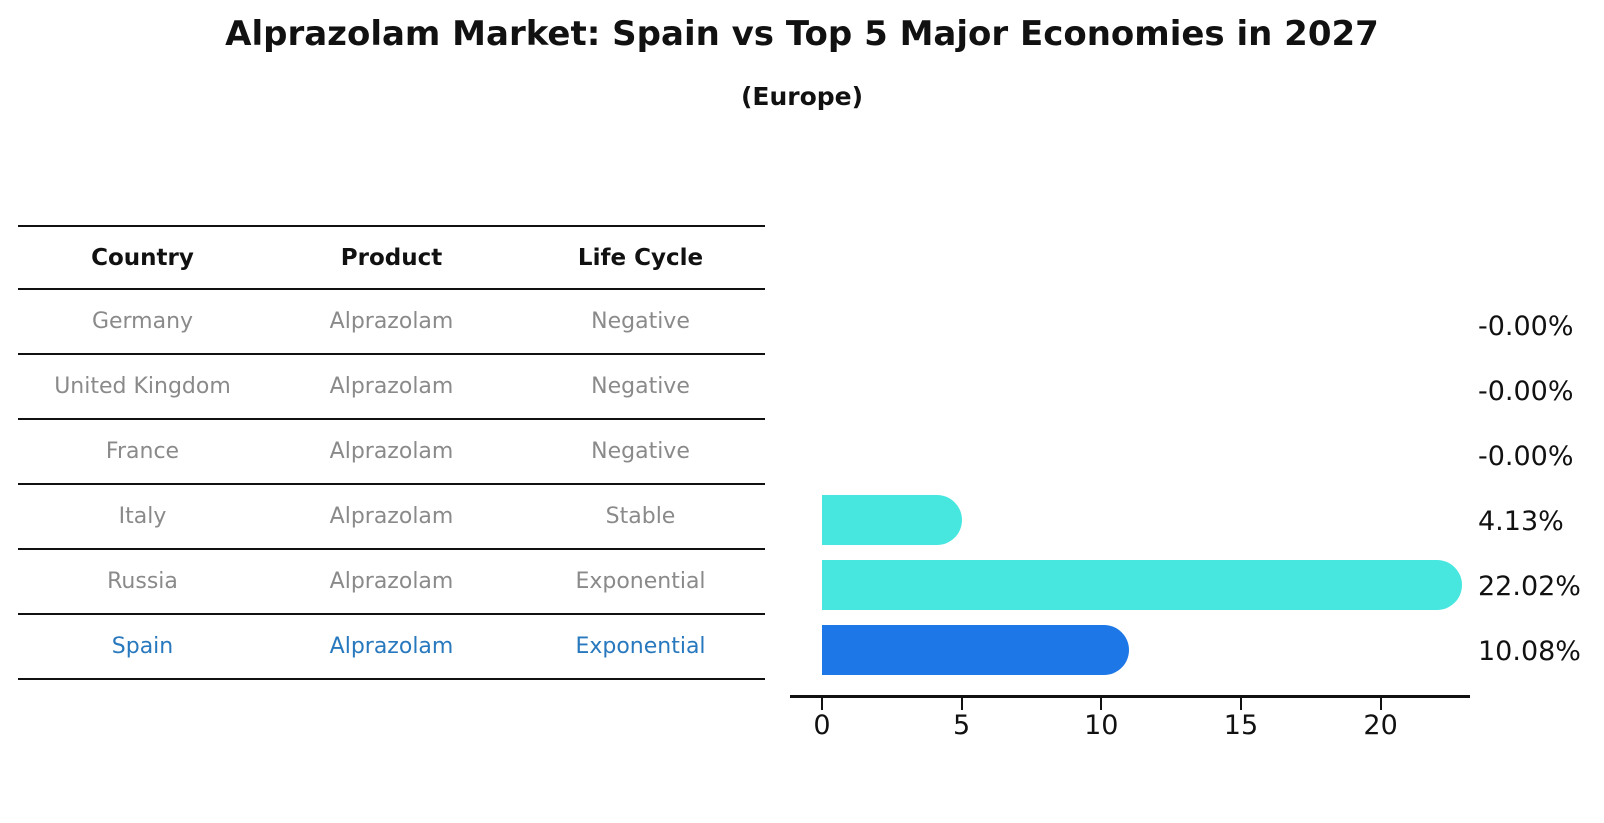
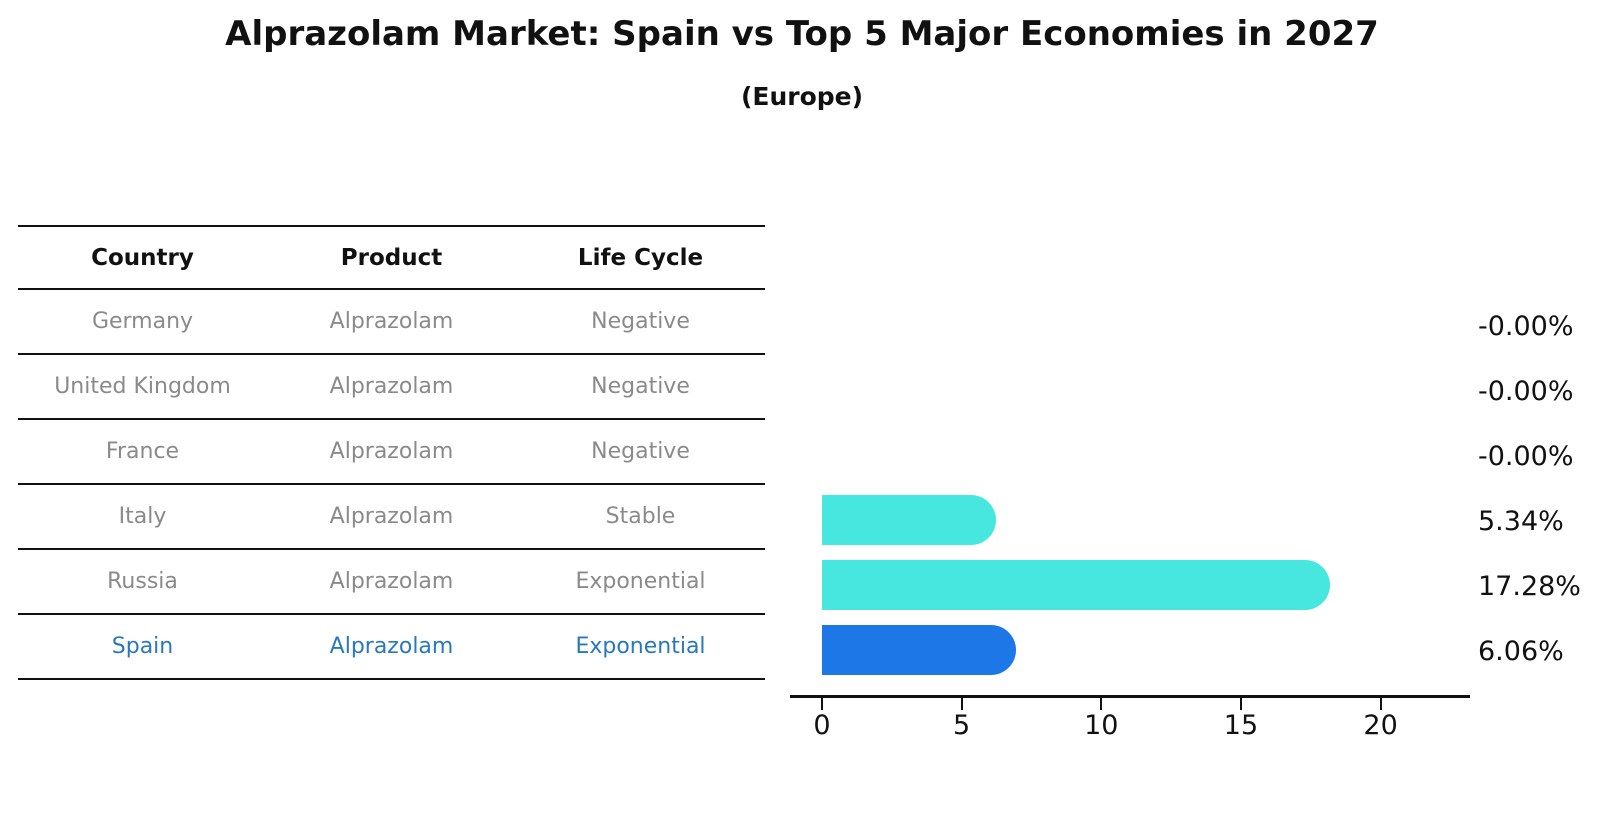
Italy: 4.13% -> 5.34%
Russia: 22.02% -> 17.28%
Spain: 10.08% -> 6.06%
